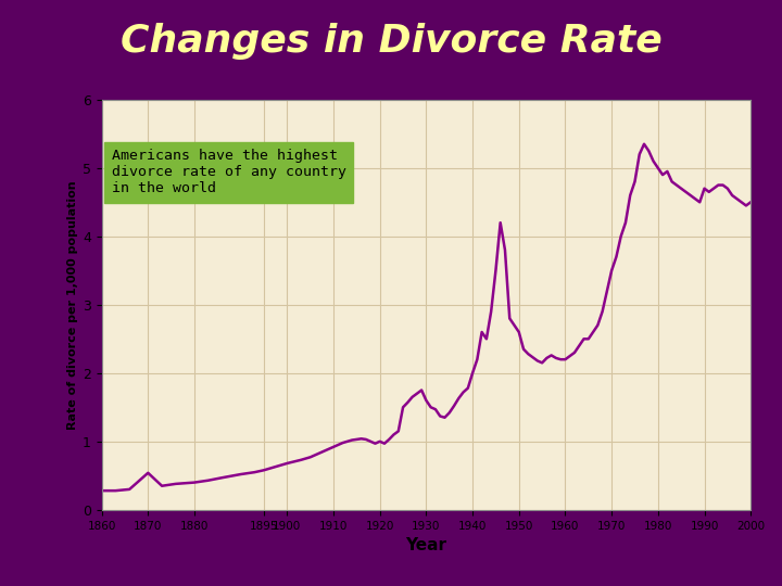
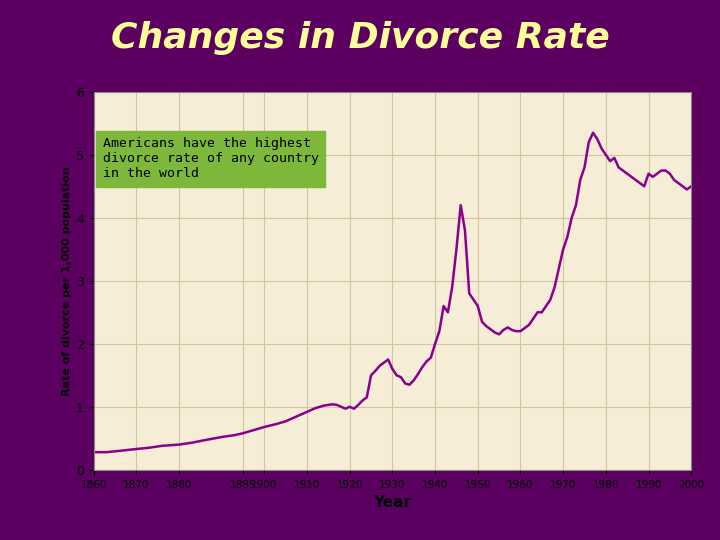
1870: 0.54 -> 0.33
